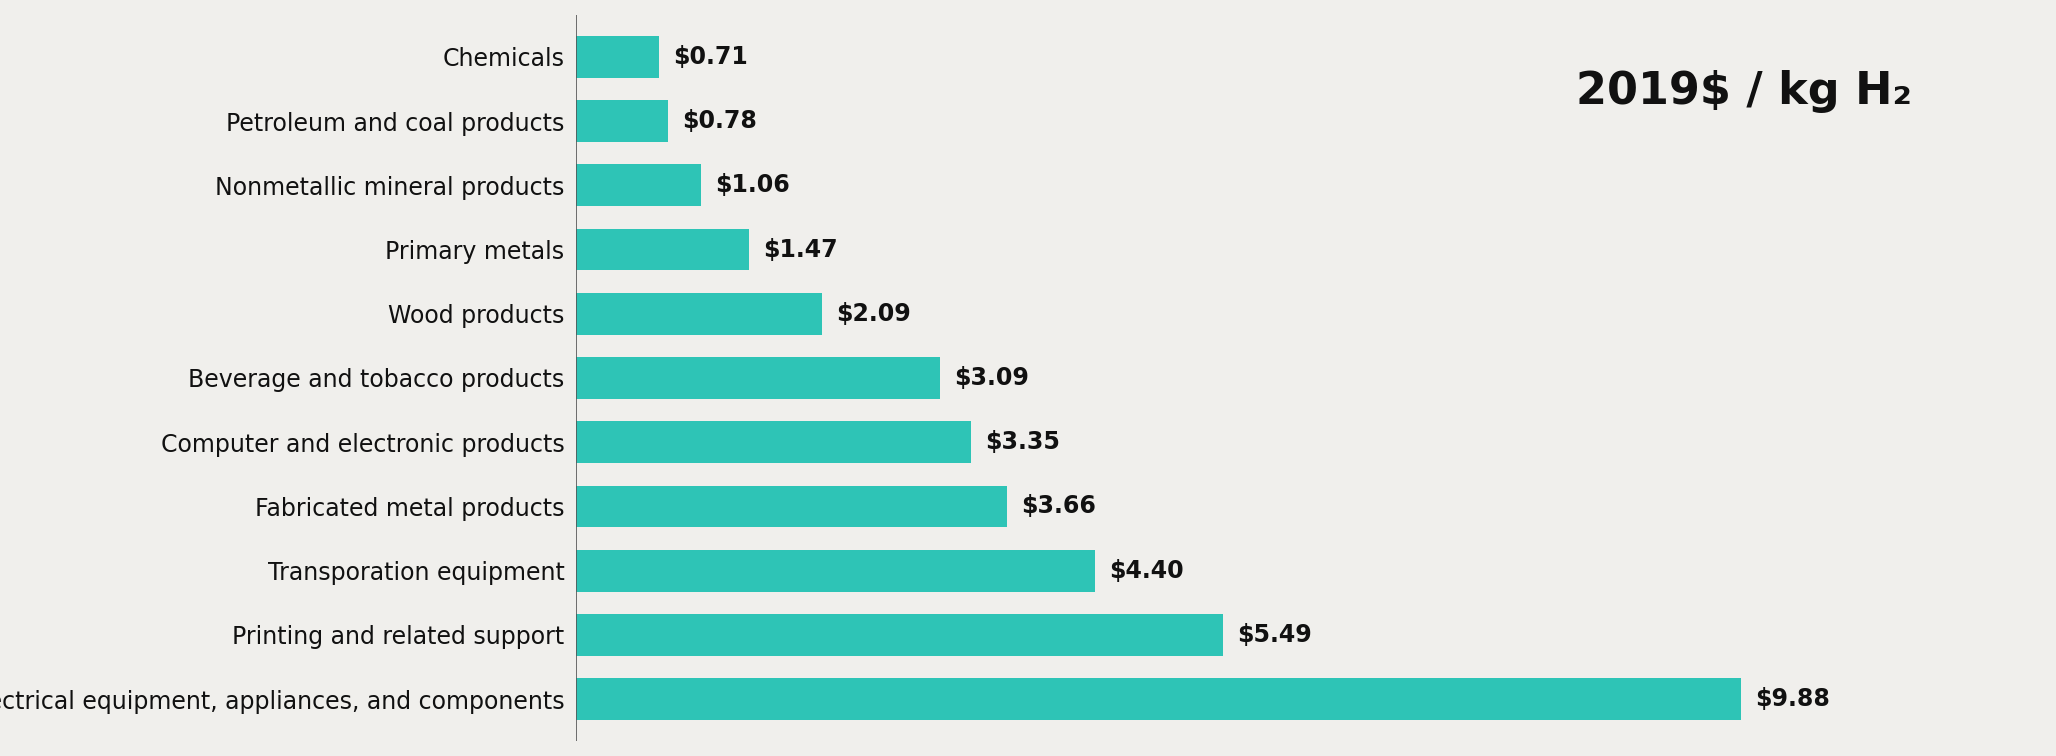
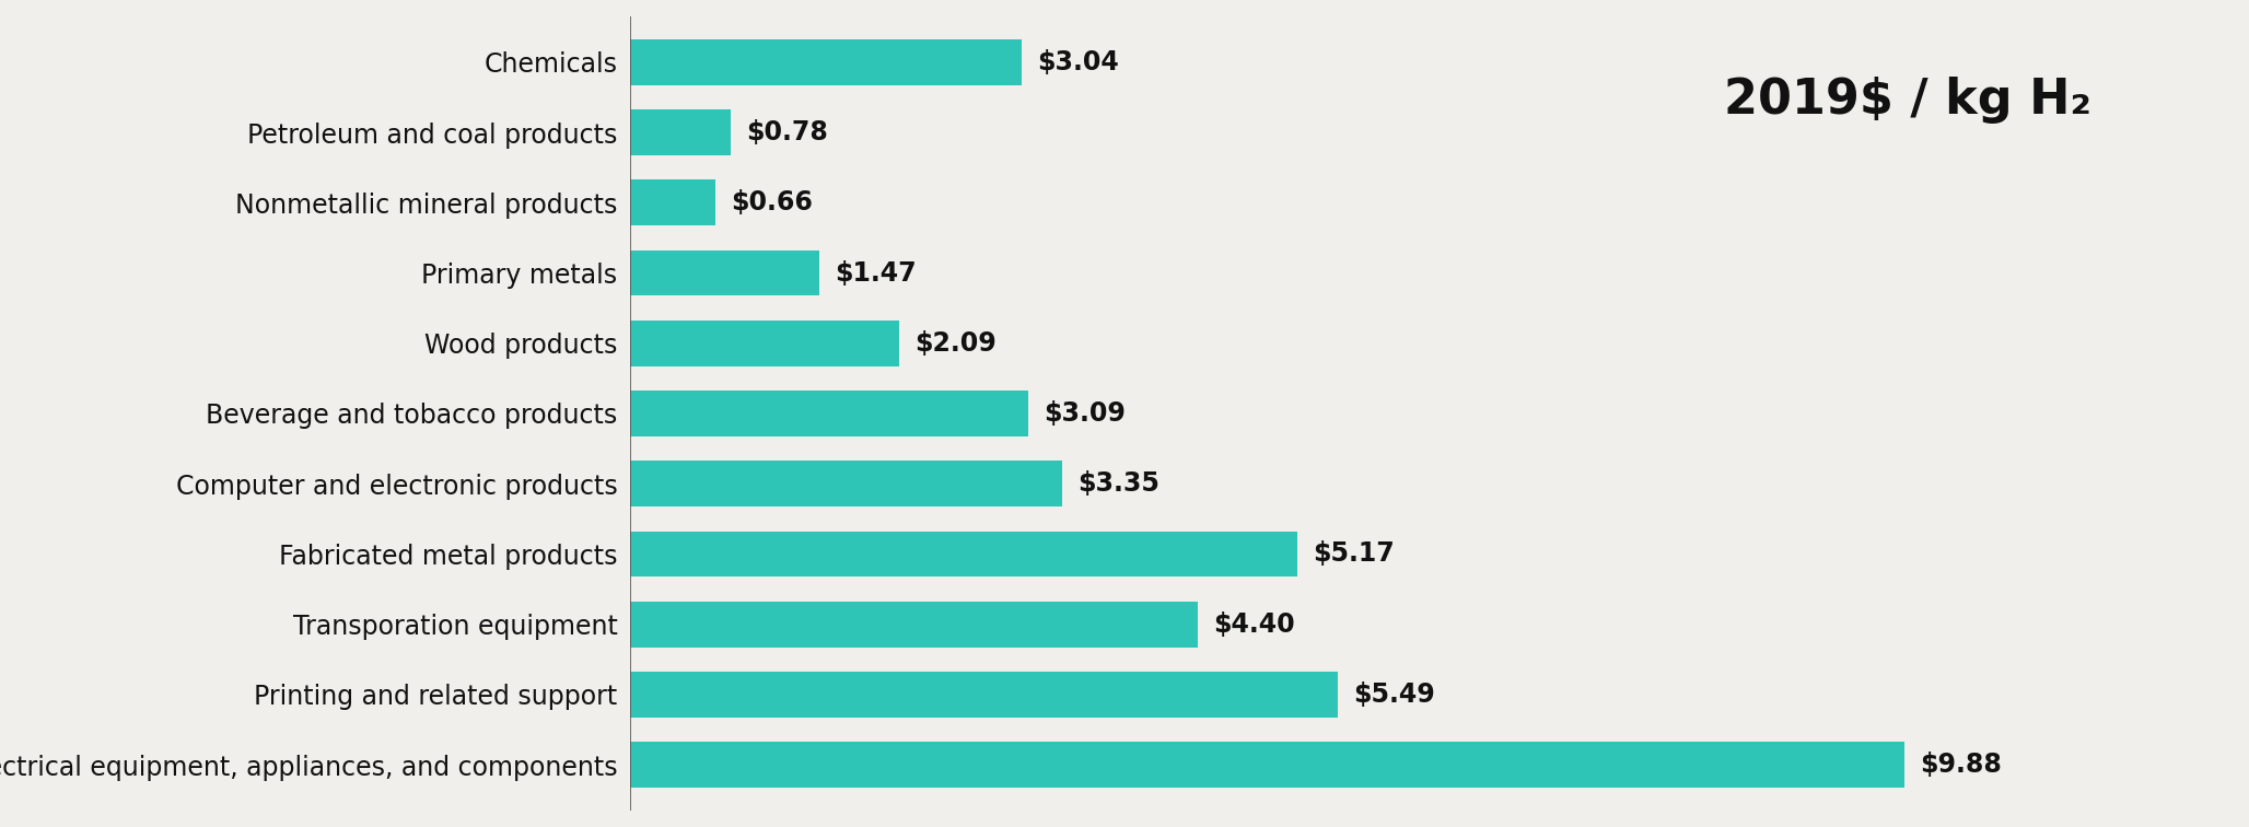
Chemicals: $0.71 -> $3.04
Nonmetallic mineral products: $1.06 -> $0.66
Fabricated metal products: $3.66 -> $5.17
